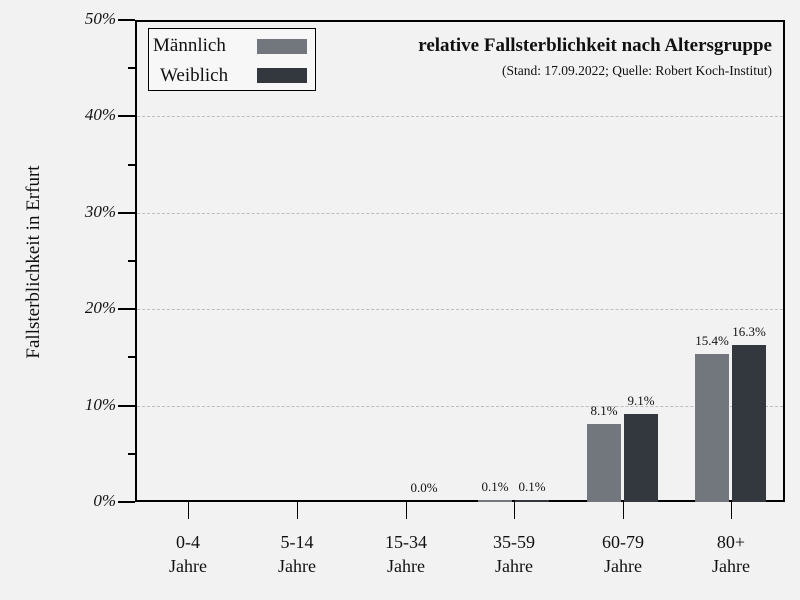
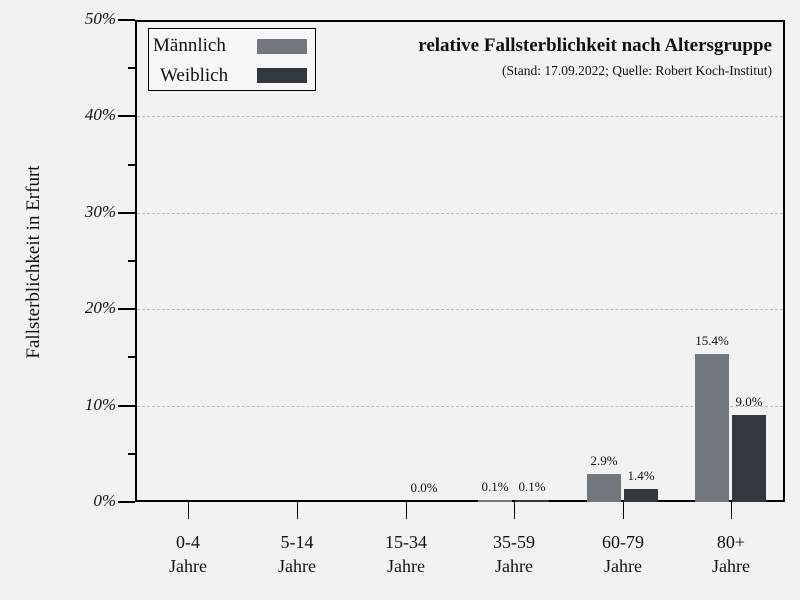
Männlich/60-79 Jahre: 8.1% -> 2.9%
Weiblich/60-79 Jahre: 9.1% -> 1.4%
Weiblich/80+ Jahre: 16.3% -> 9.0%
